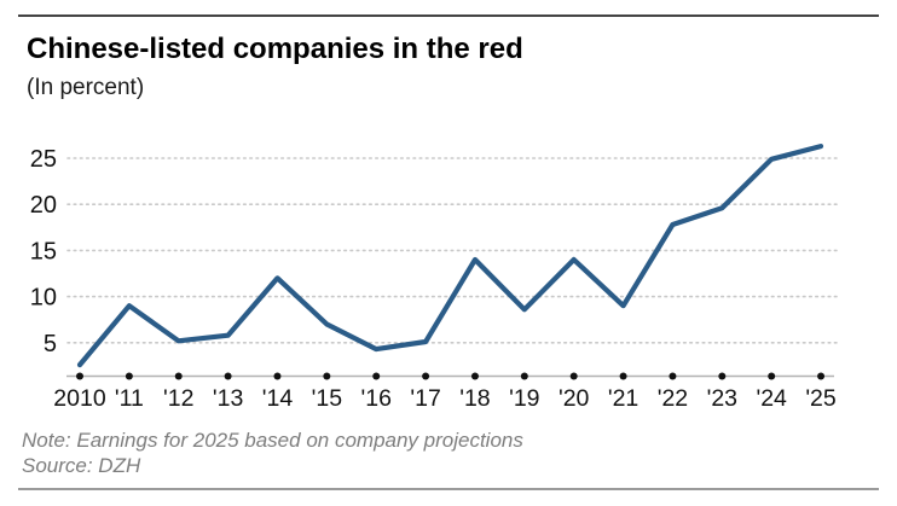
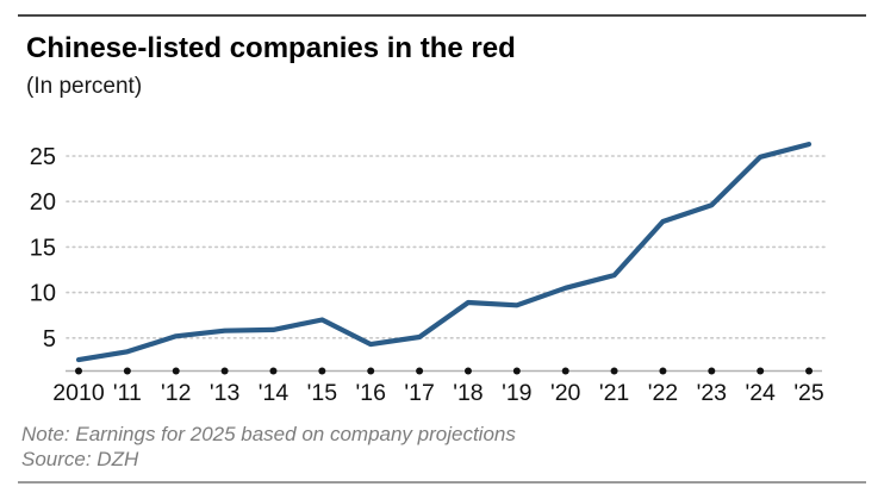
'11: 9 -> 4
'14: 12 -> 6
'18: 14 -> 9
'20: 14 -> 10
'21: 9 -> 12
